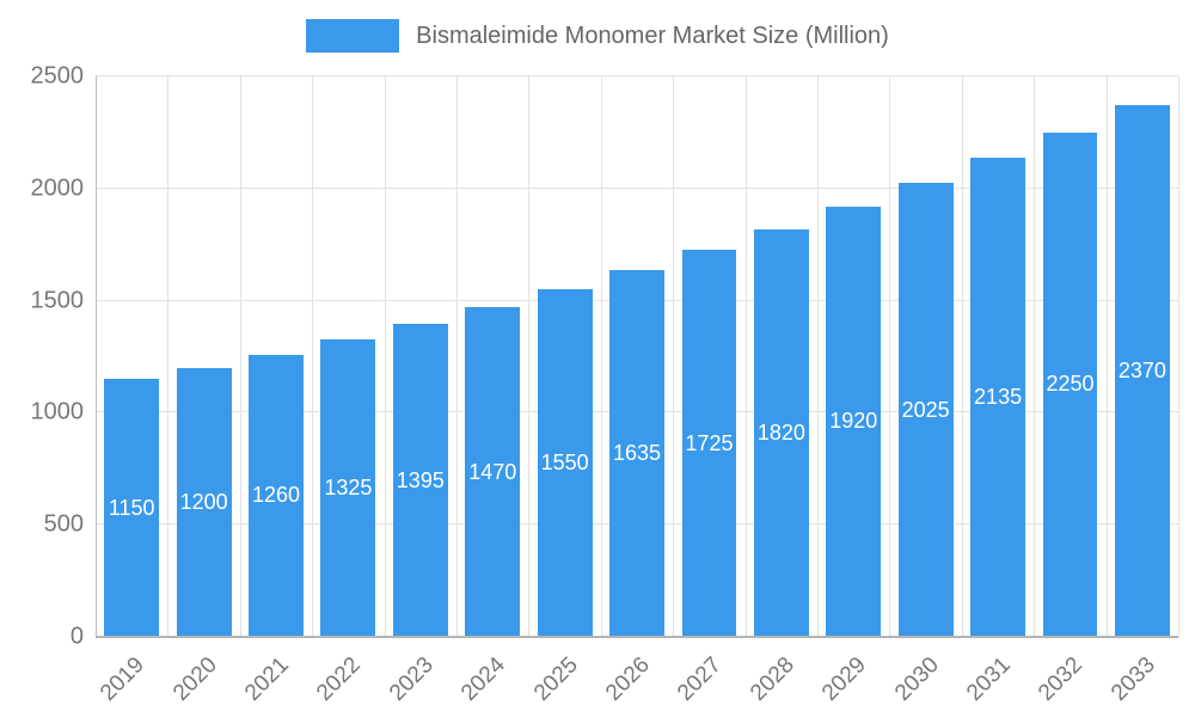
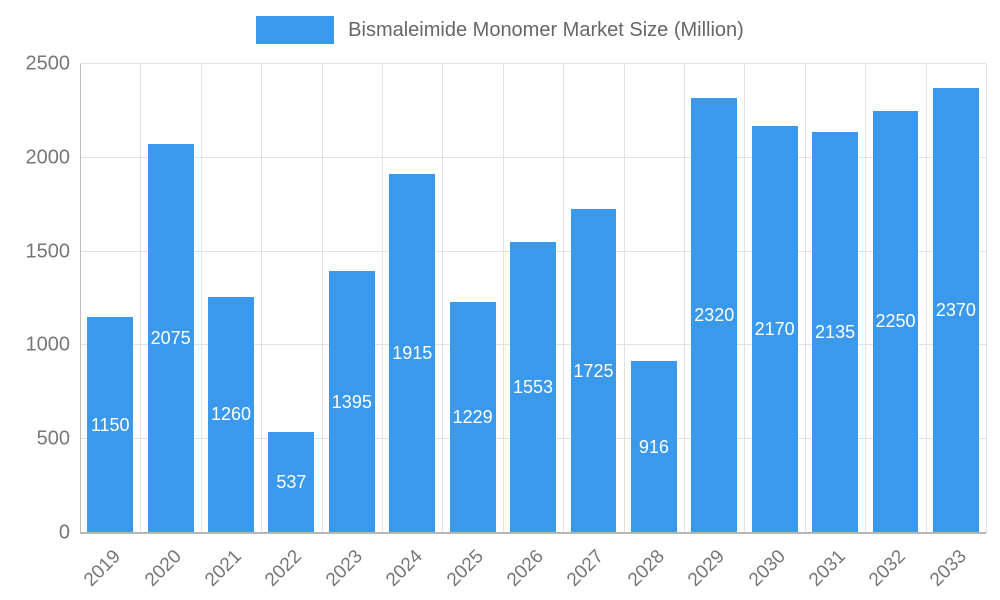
2020: 1200 -> 2075
2022: 1325 -> 537
2024: 1470 -> 1915
2025: 1550 -> 1229
2026: 1635 -> 1553
2028: 1820 -> 916
2029: 1920 -> 2320
2030: 2025 -> 2170
